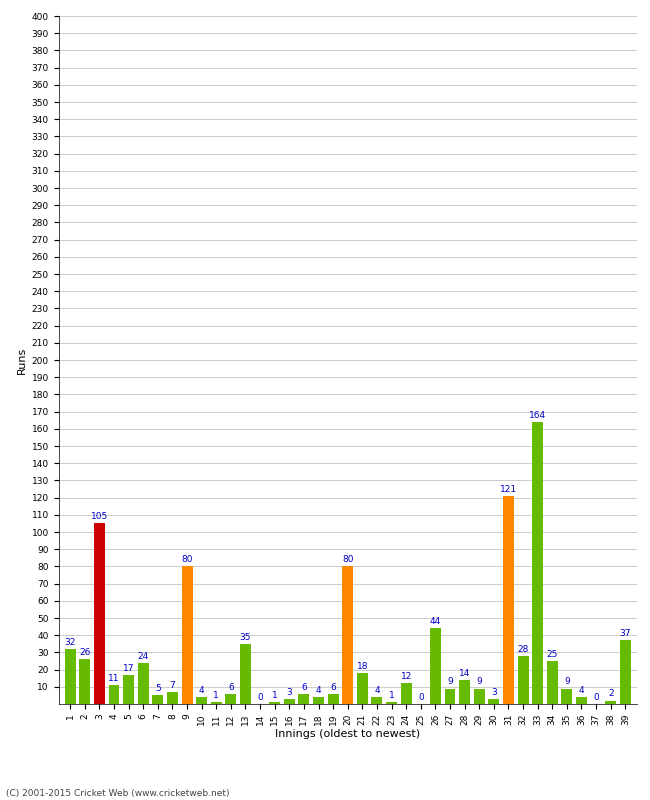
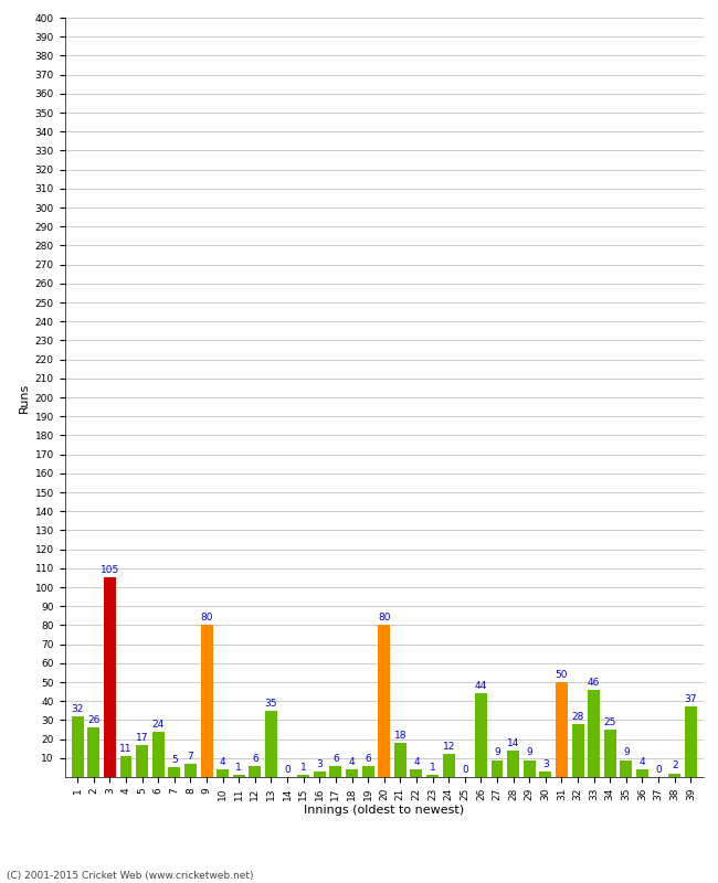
31: 121 -> 50
33: 164 -> 46
